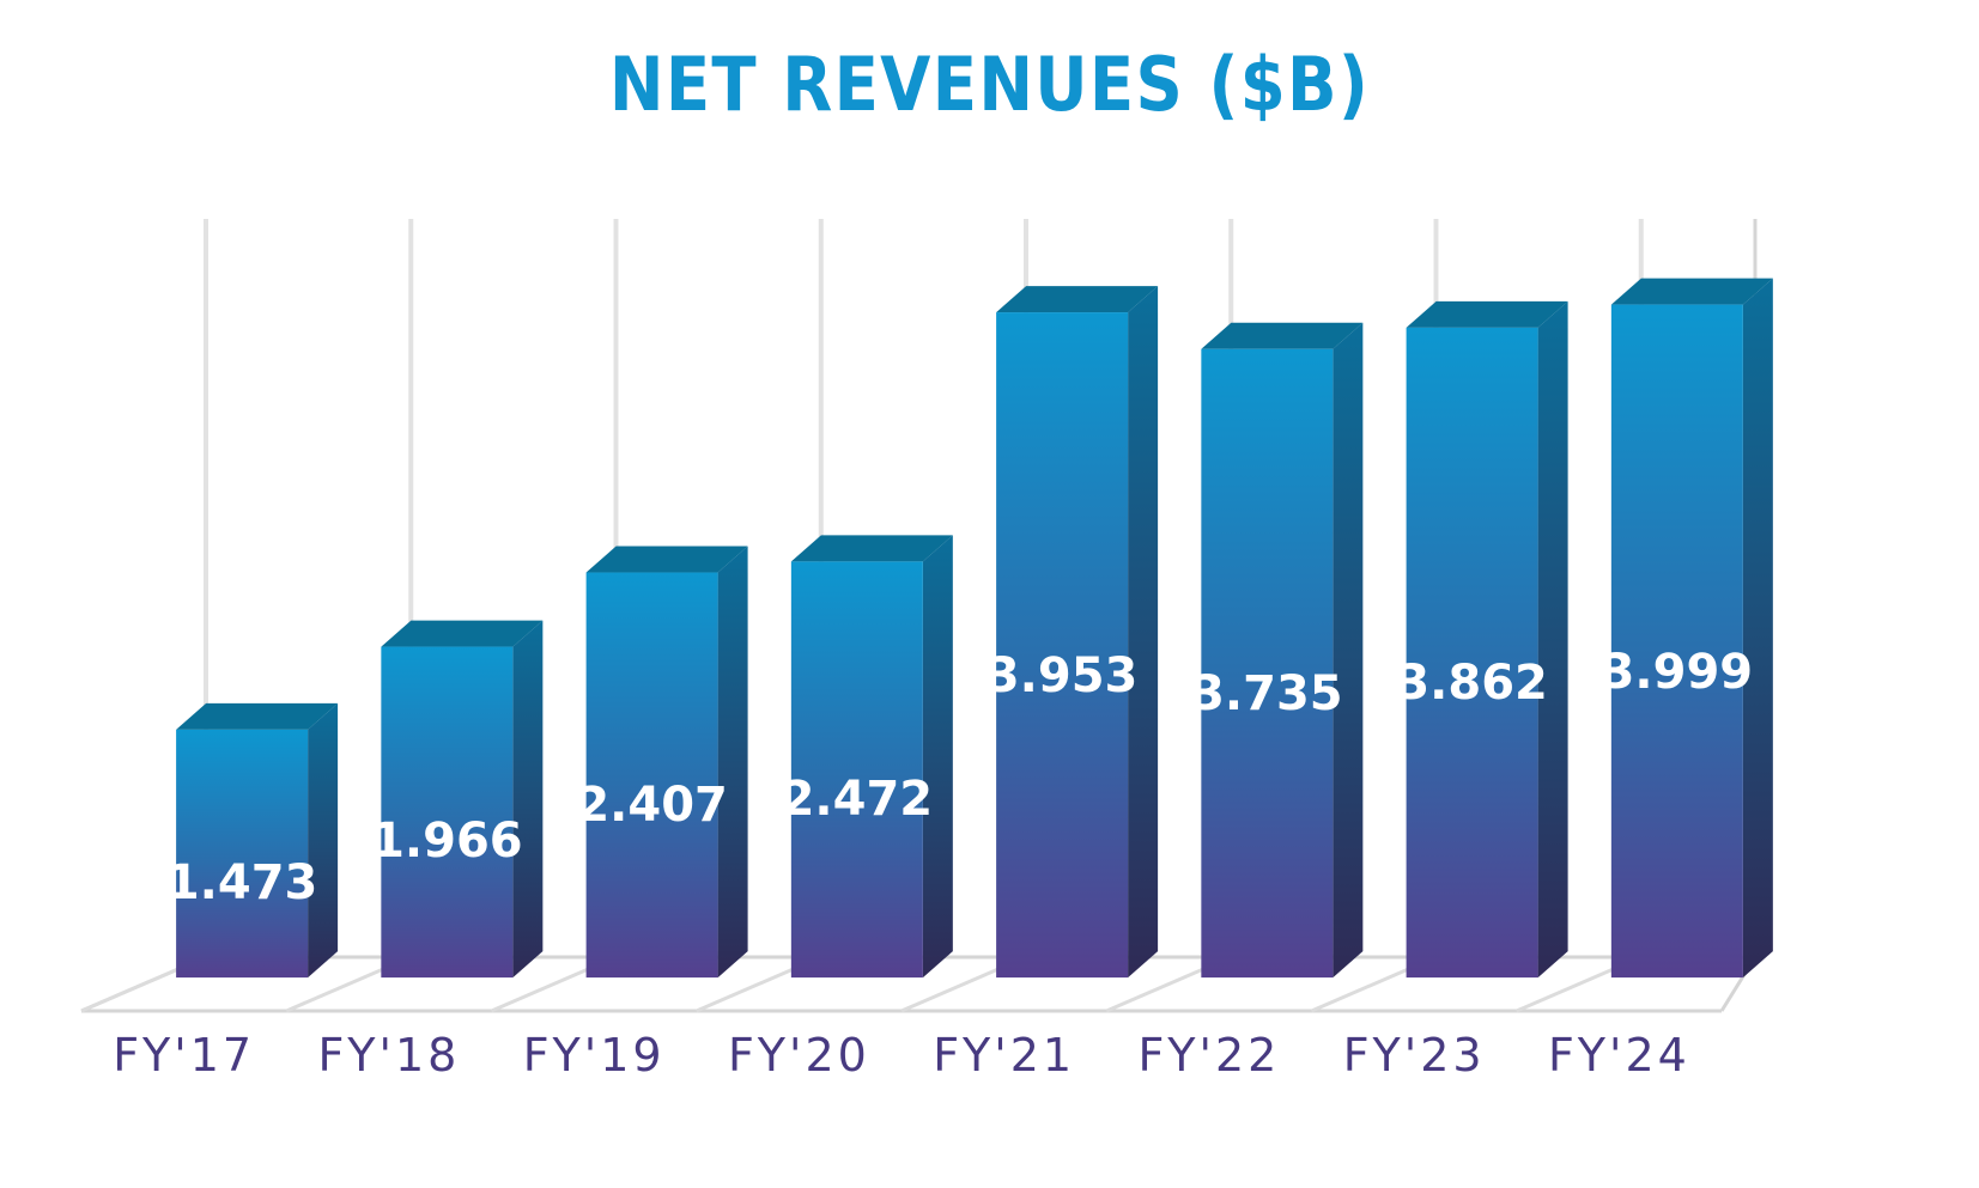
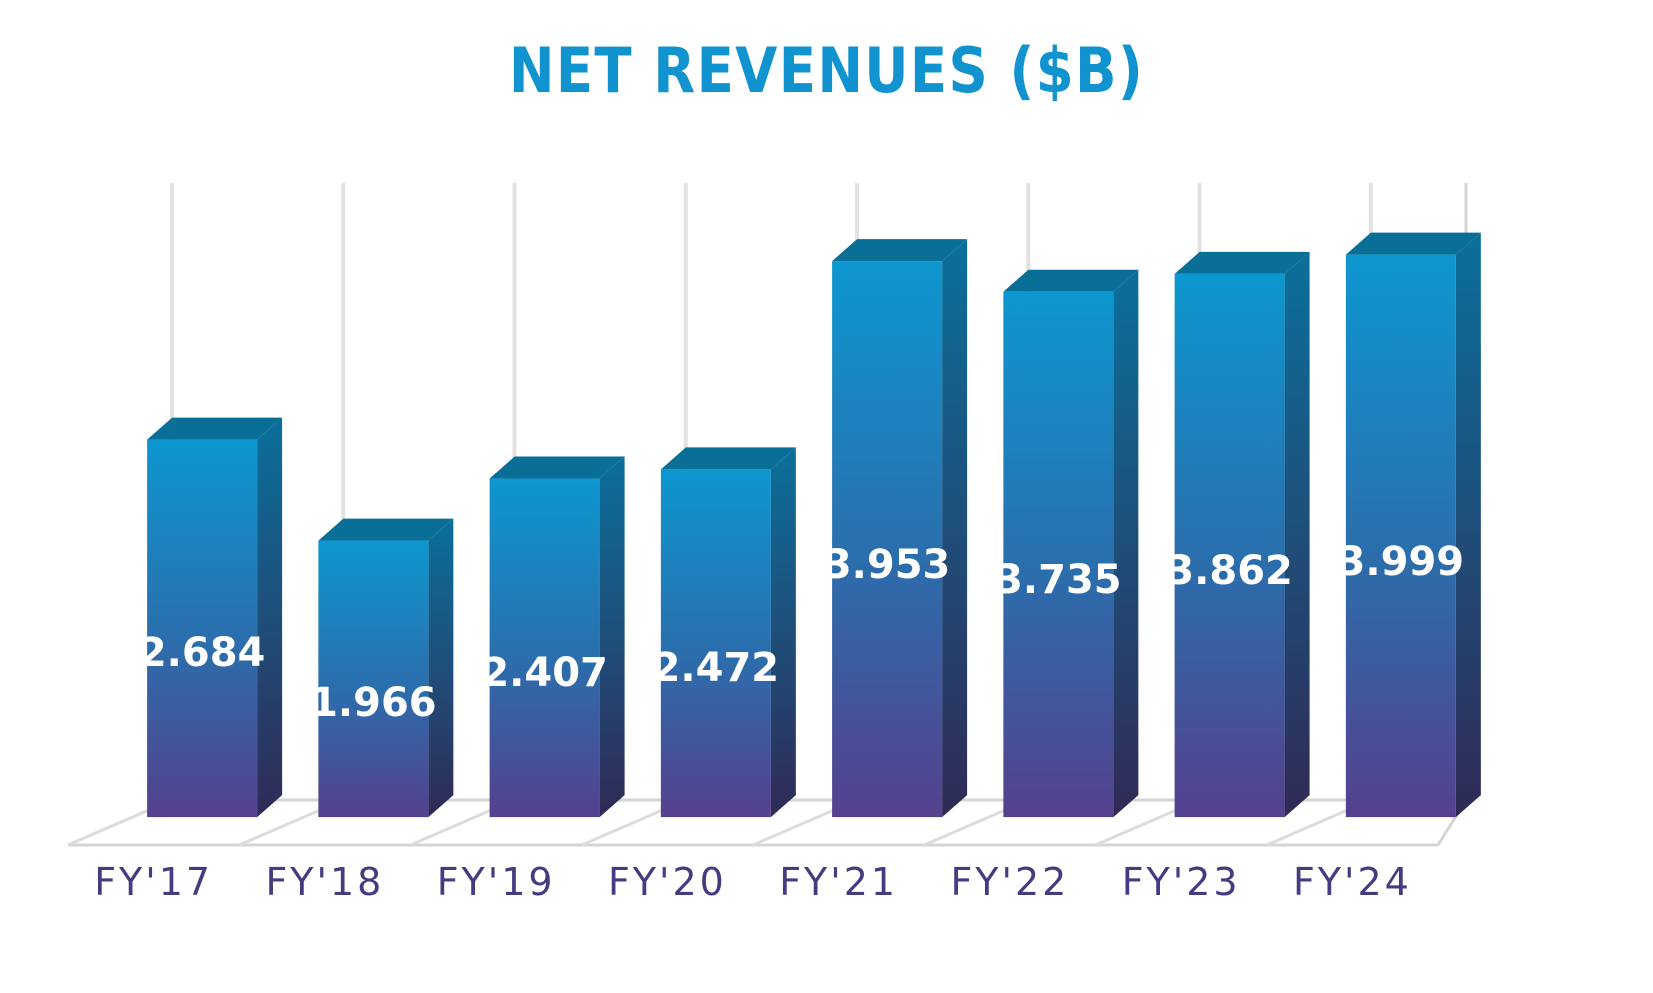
FY'17: 1.473 -> 2.684
